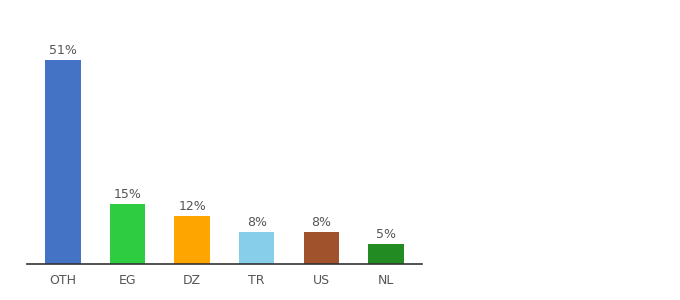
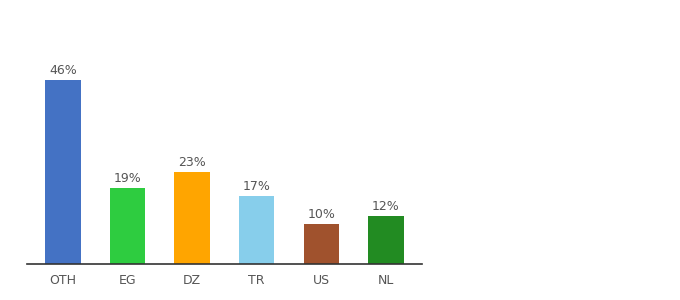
OTH: 51% -> 46%
EG: 15% -> 19%
DZ: 12% -> 23%
TR: 8% -> 17%
US: 8% -> 10%
NL: 5% -> 12%
